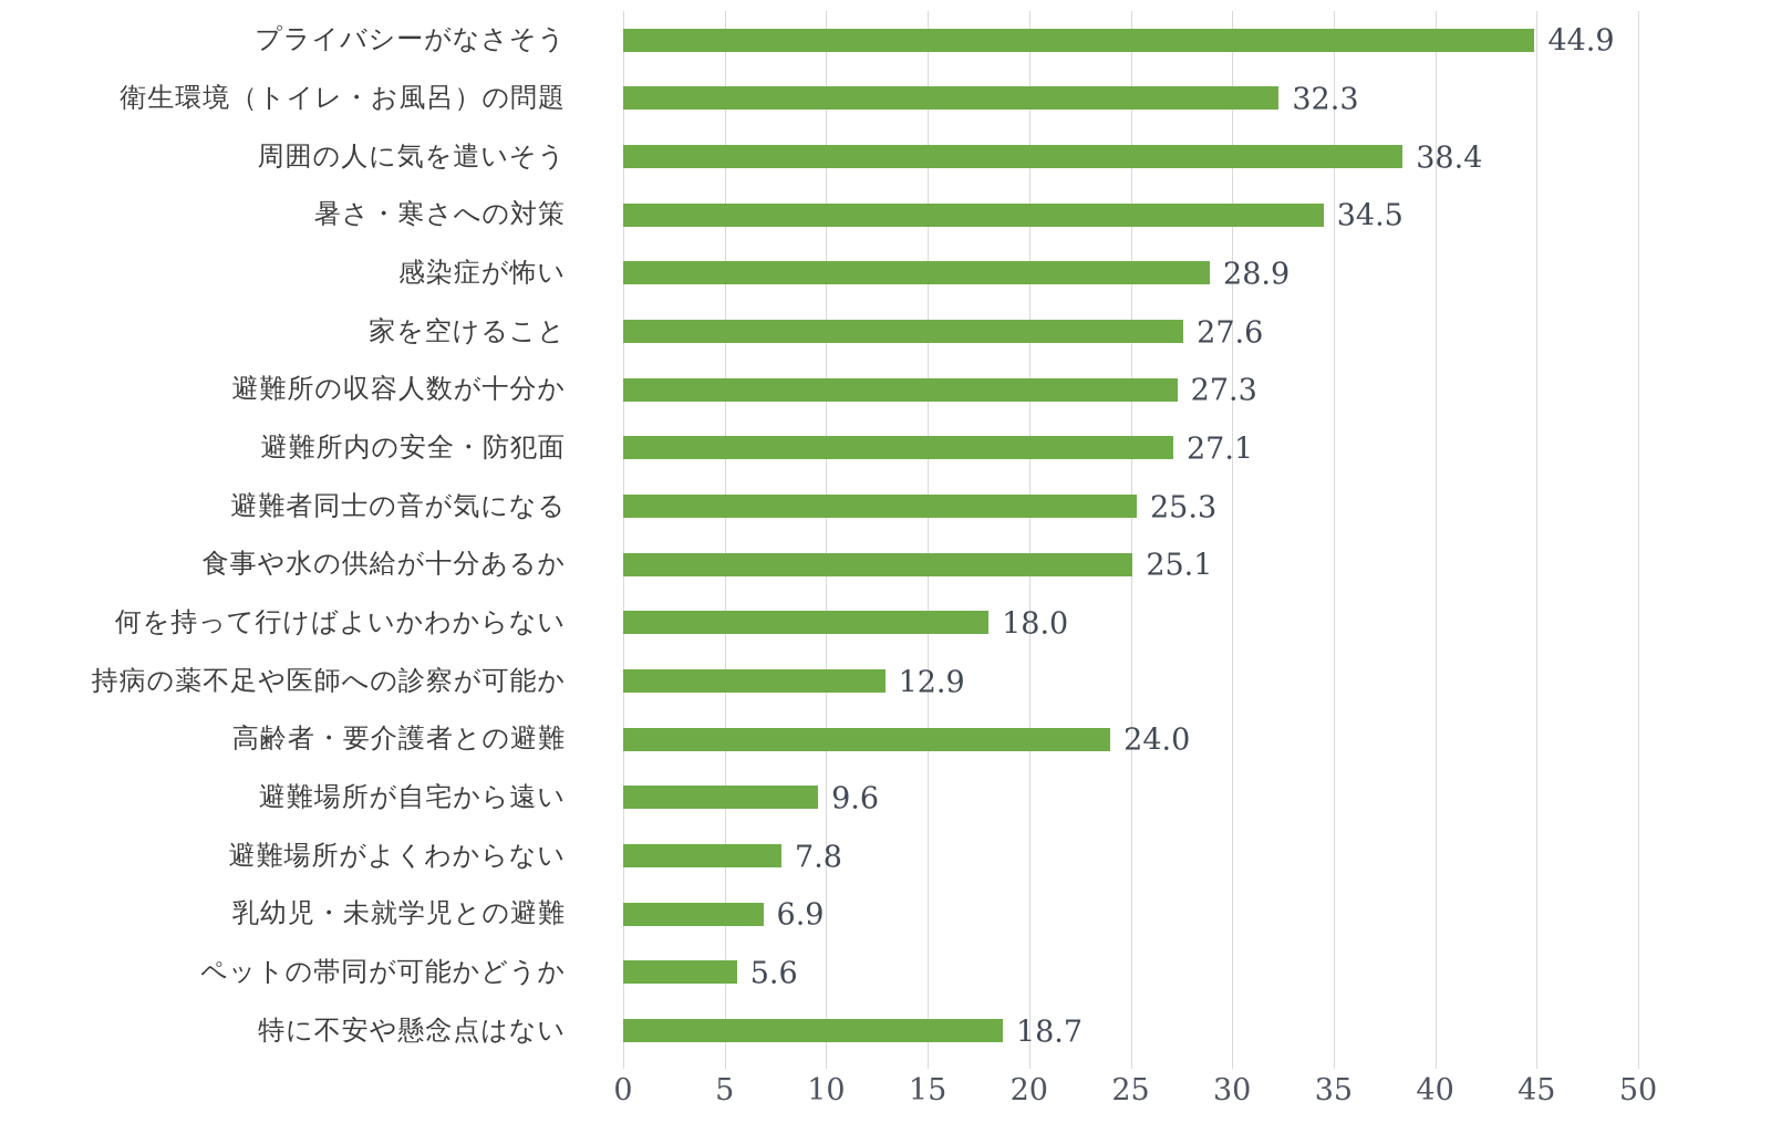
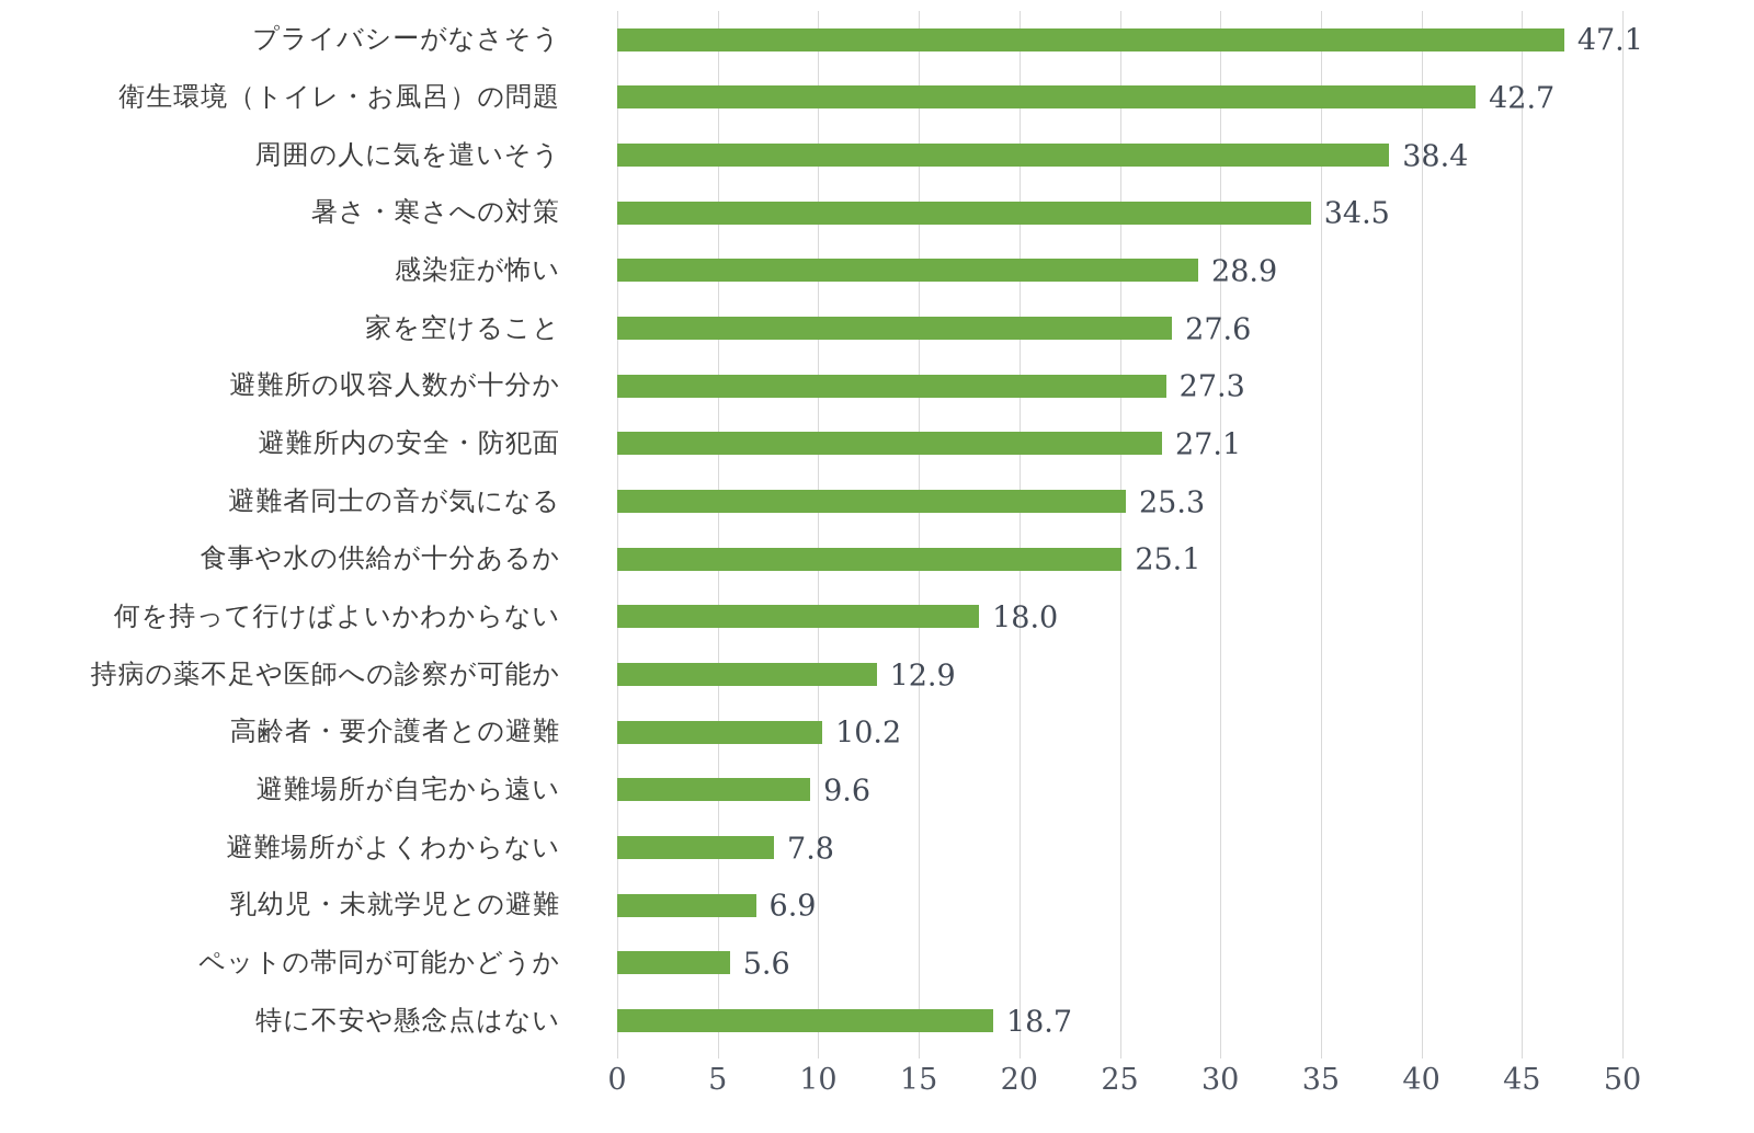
プライバシーがなさそう: 44.9 -> 47.1
衛生環境（トイレ・お風呂）の問題: 32.3 -> 42.7
高齢者・要介護者との避難: 24.0 -> 10.2
